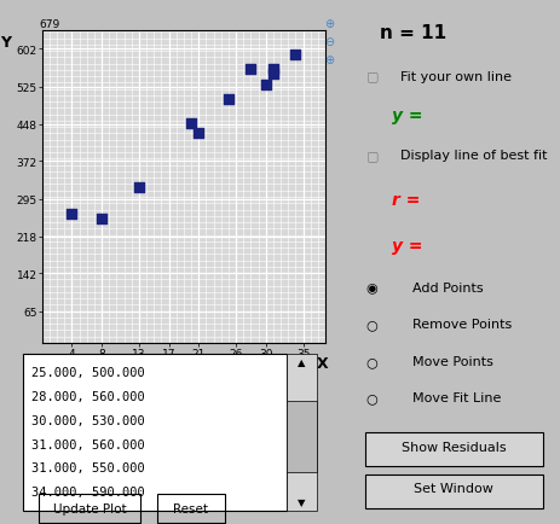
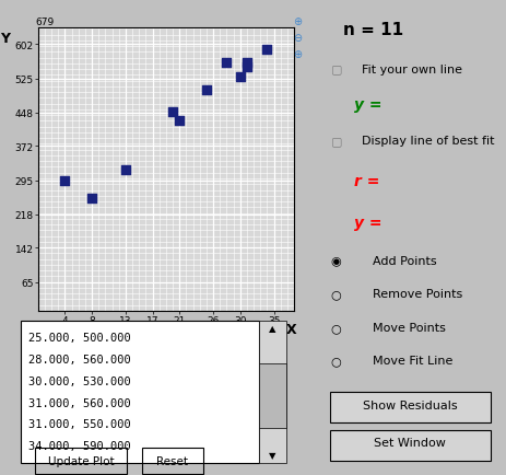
4: 265 -> 295
